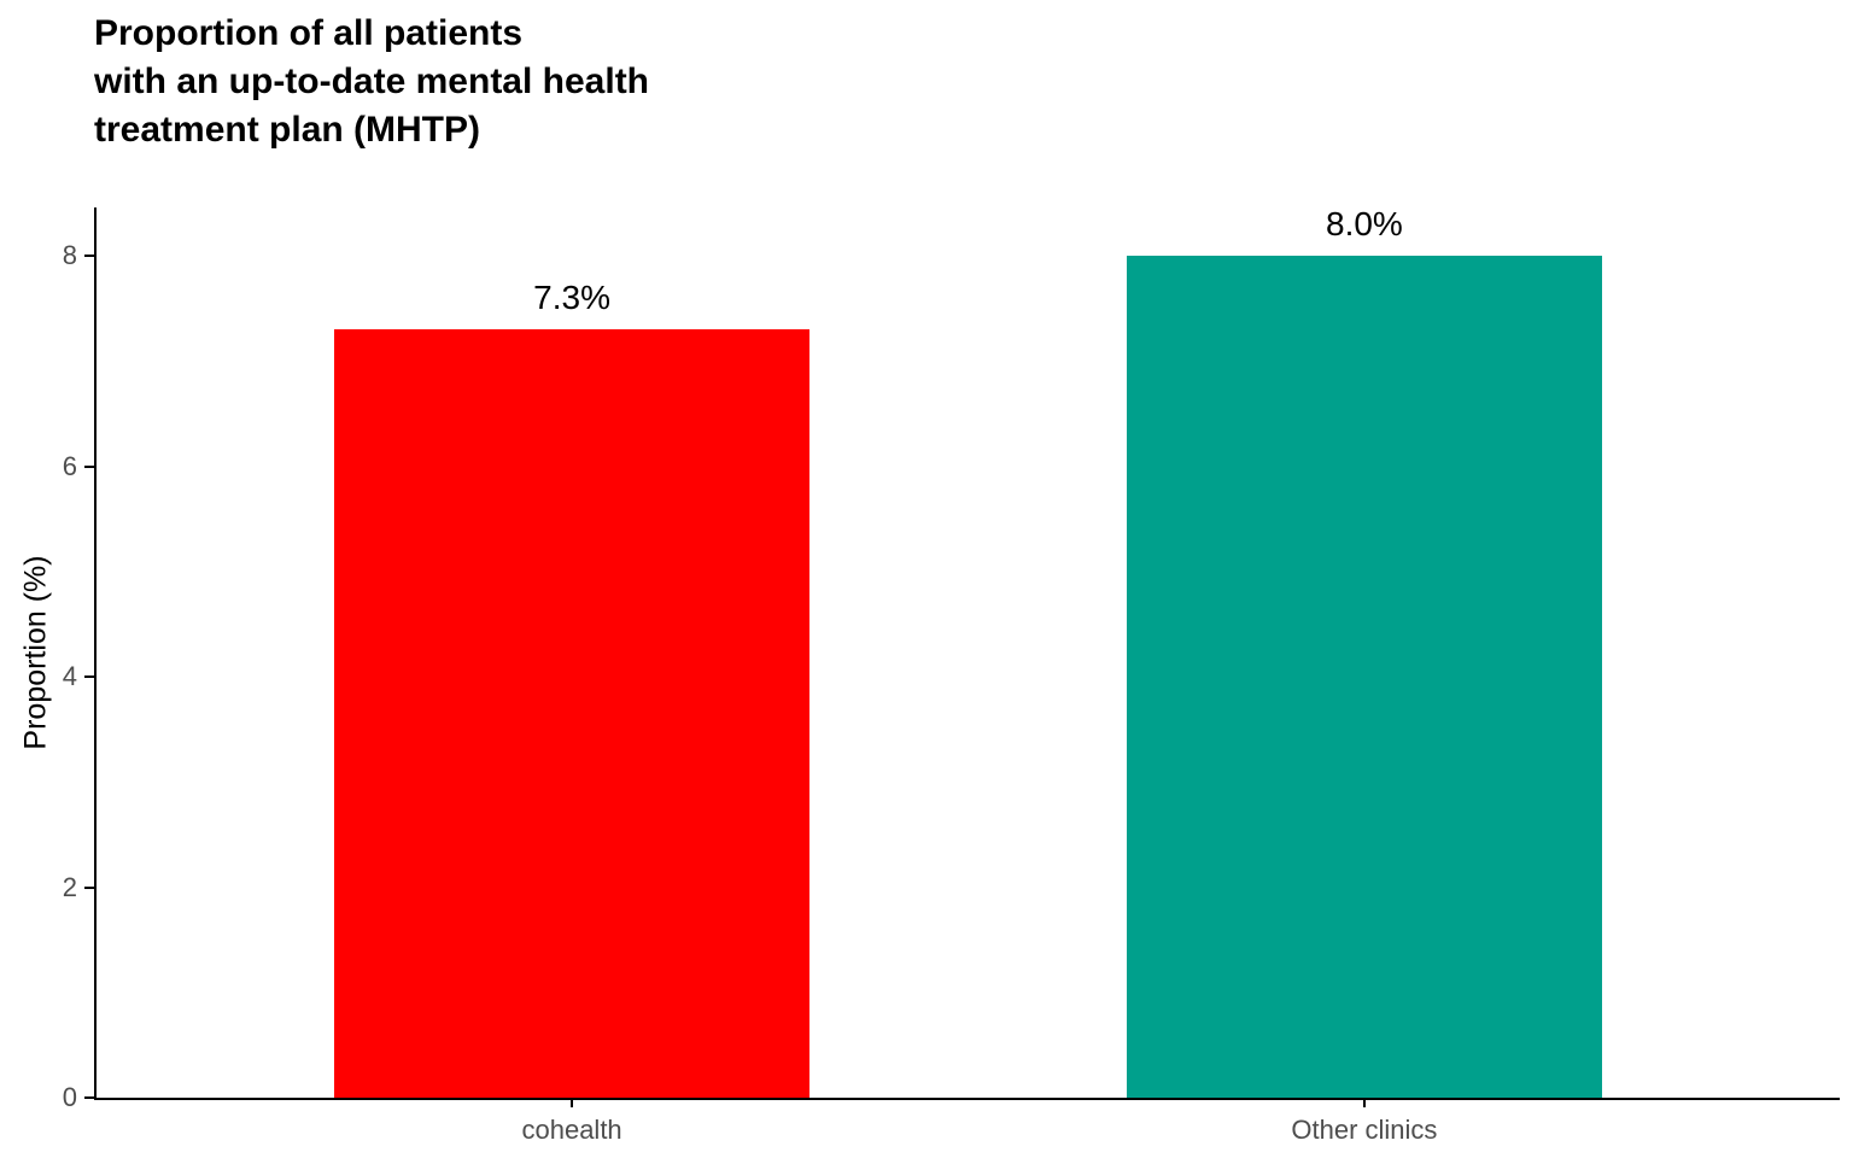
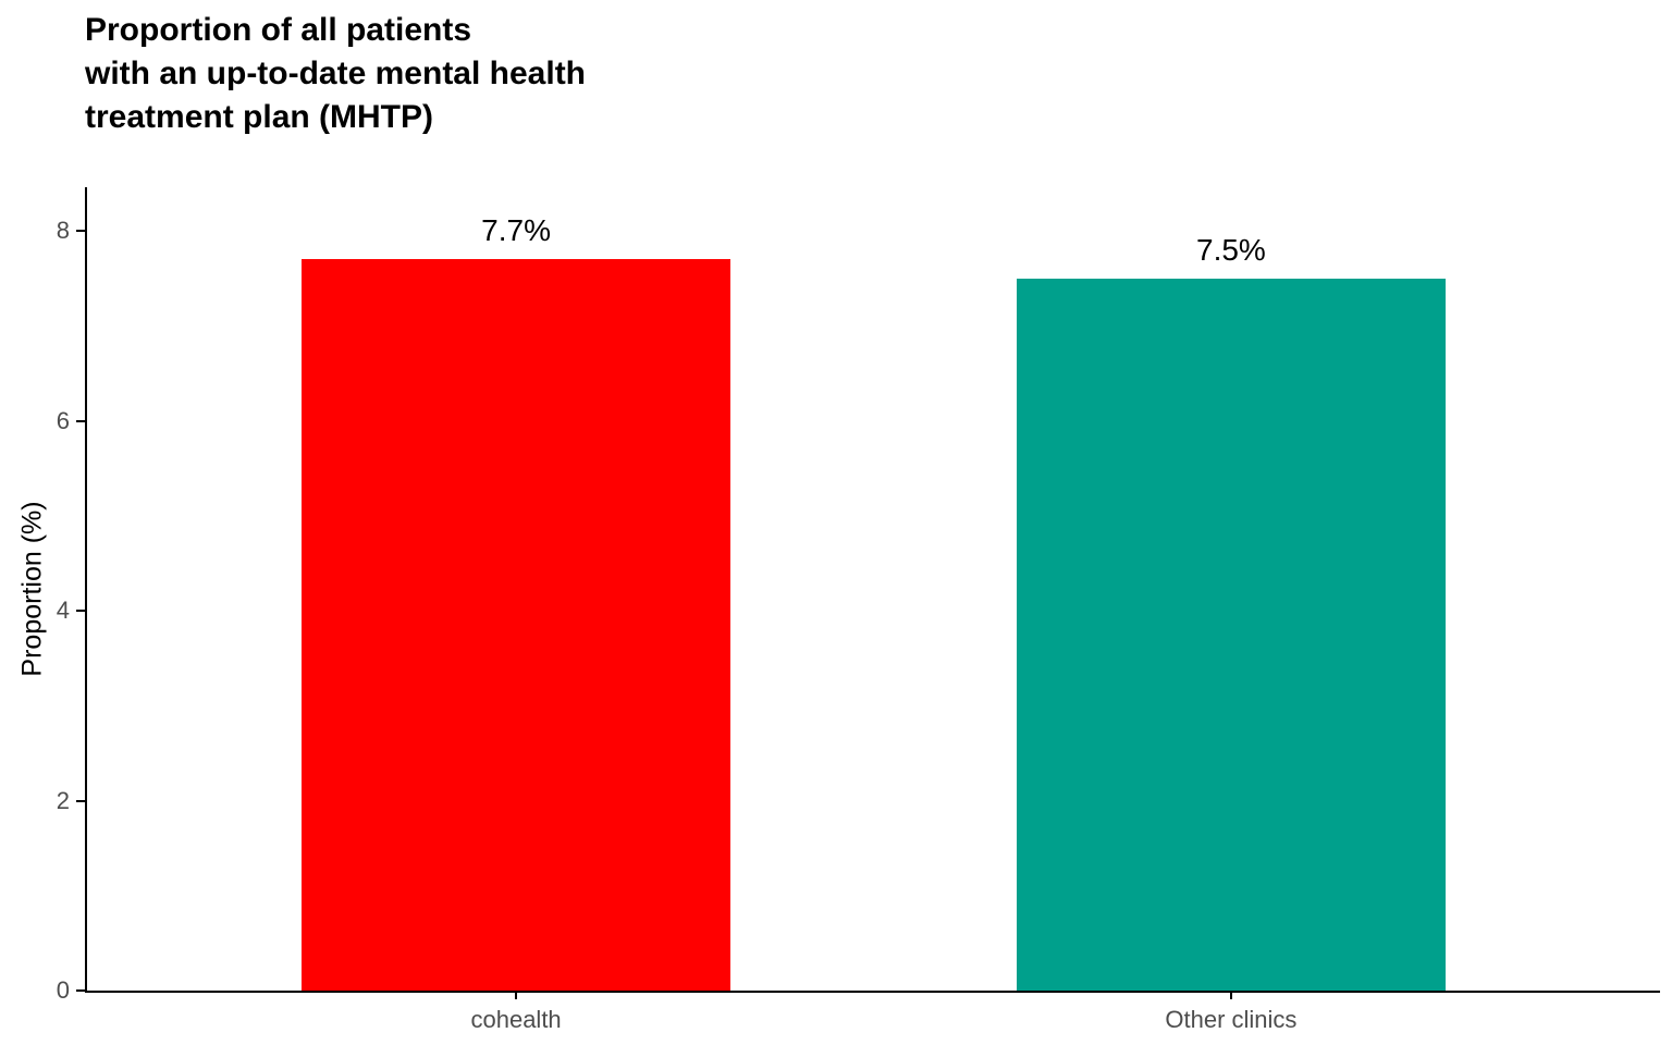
cohealth: 7.3% -> 7.7%
Other clinics: 8.0% -> 7.5%
